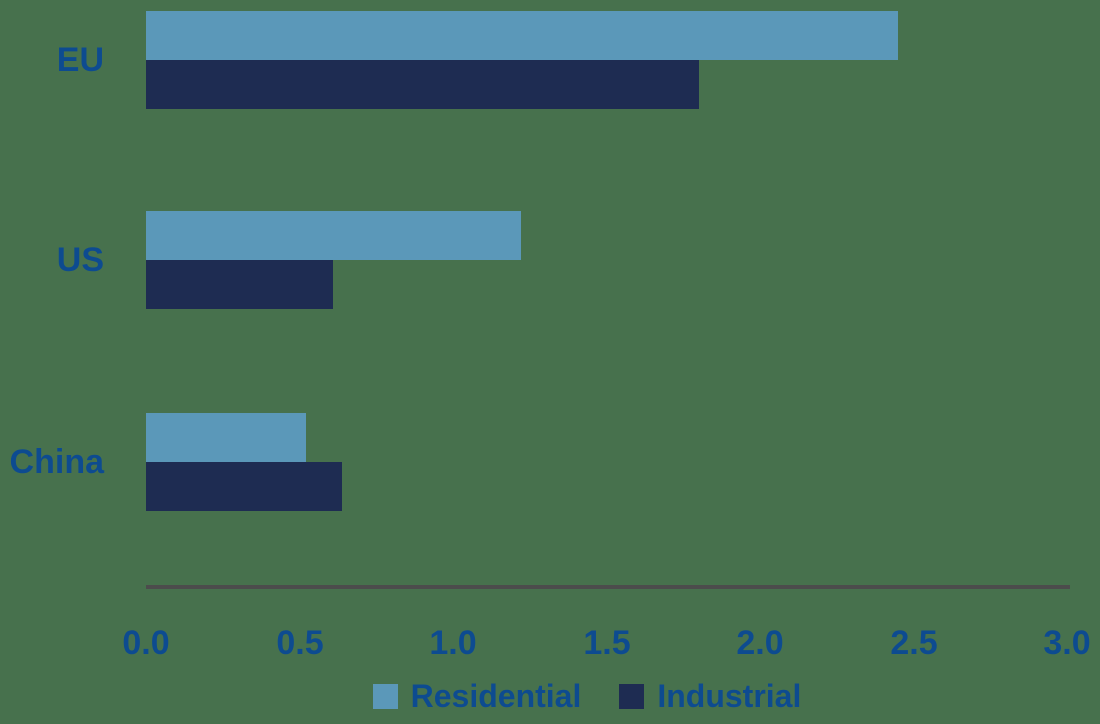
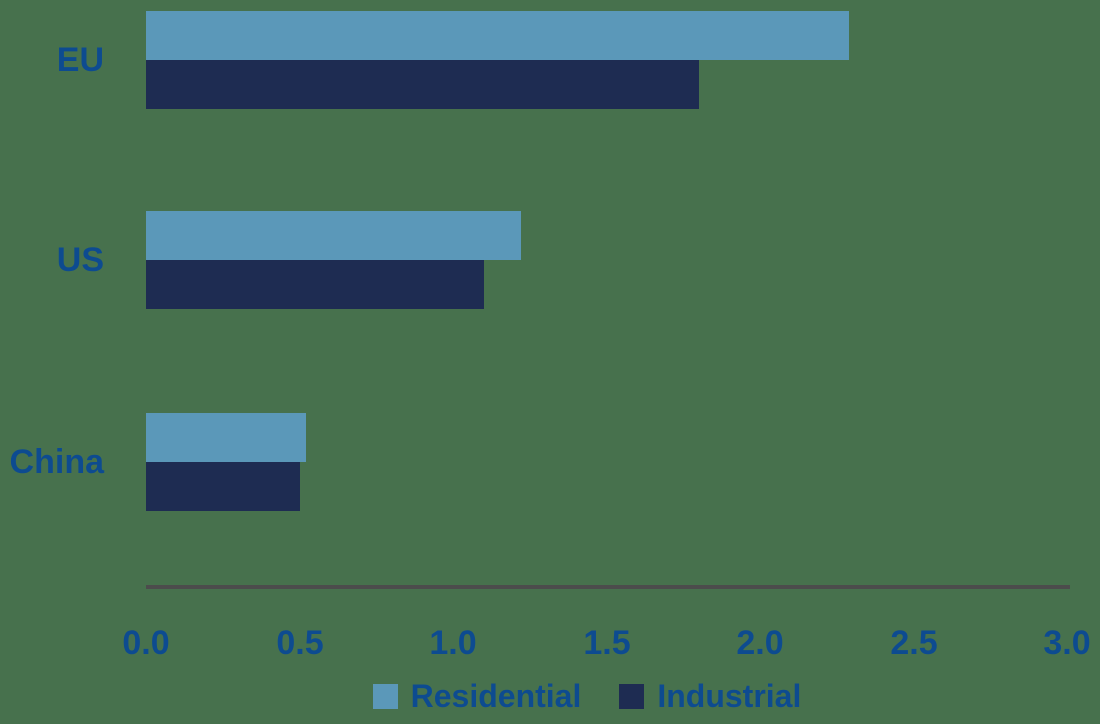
Residential/EU: 2.45 -> 2.29
Industrial/US: 0.61 -> 1.10
Industrial/China: 0.64 -> 0.50
